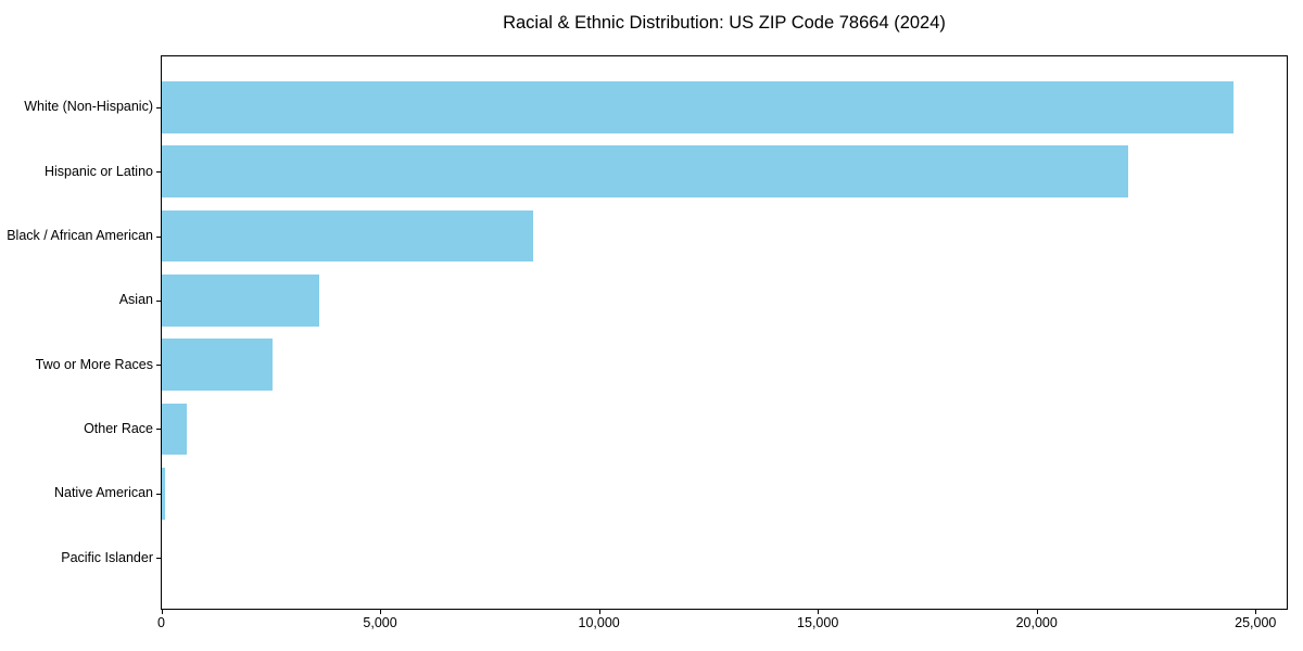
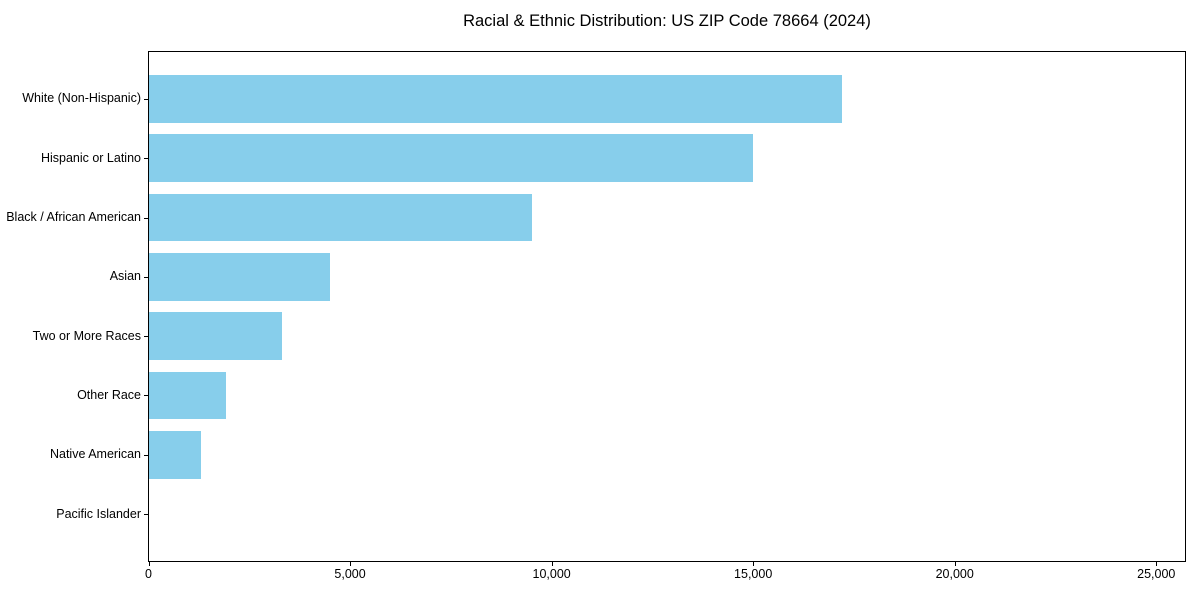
White (Non-Hispanic): 24500 -> 17200
Hispanic or Latino: 22100 -> 15000
Black / African American: 8500 -> 9500
Asian: 3600 -> 4500
Two or More Races: 2500 -> 3300
Other Race: 600 -> 1900
Native American: 100 -> 1300
